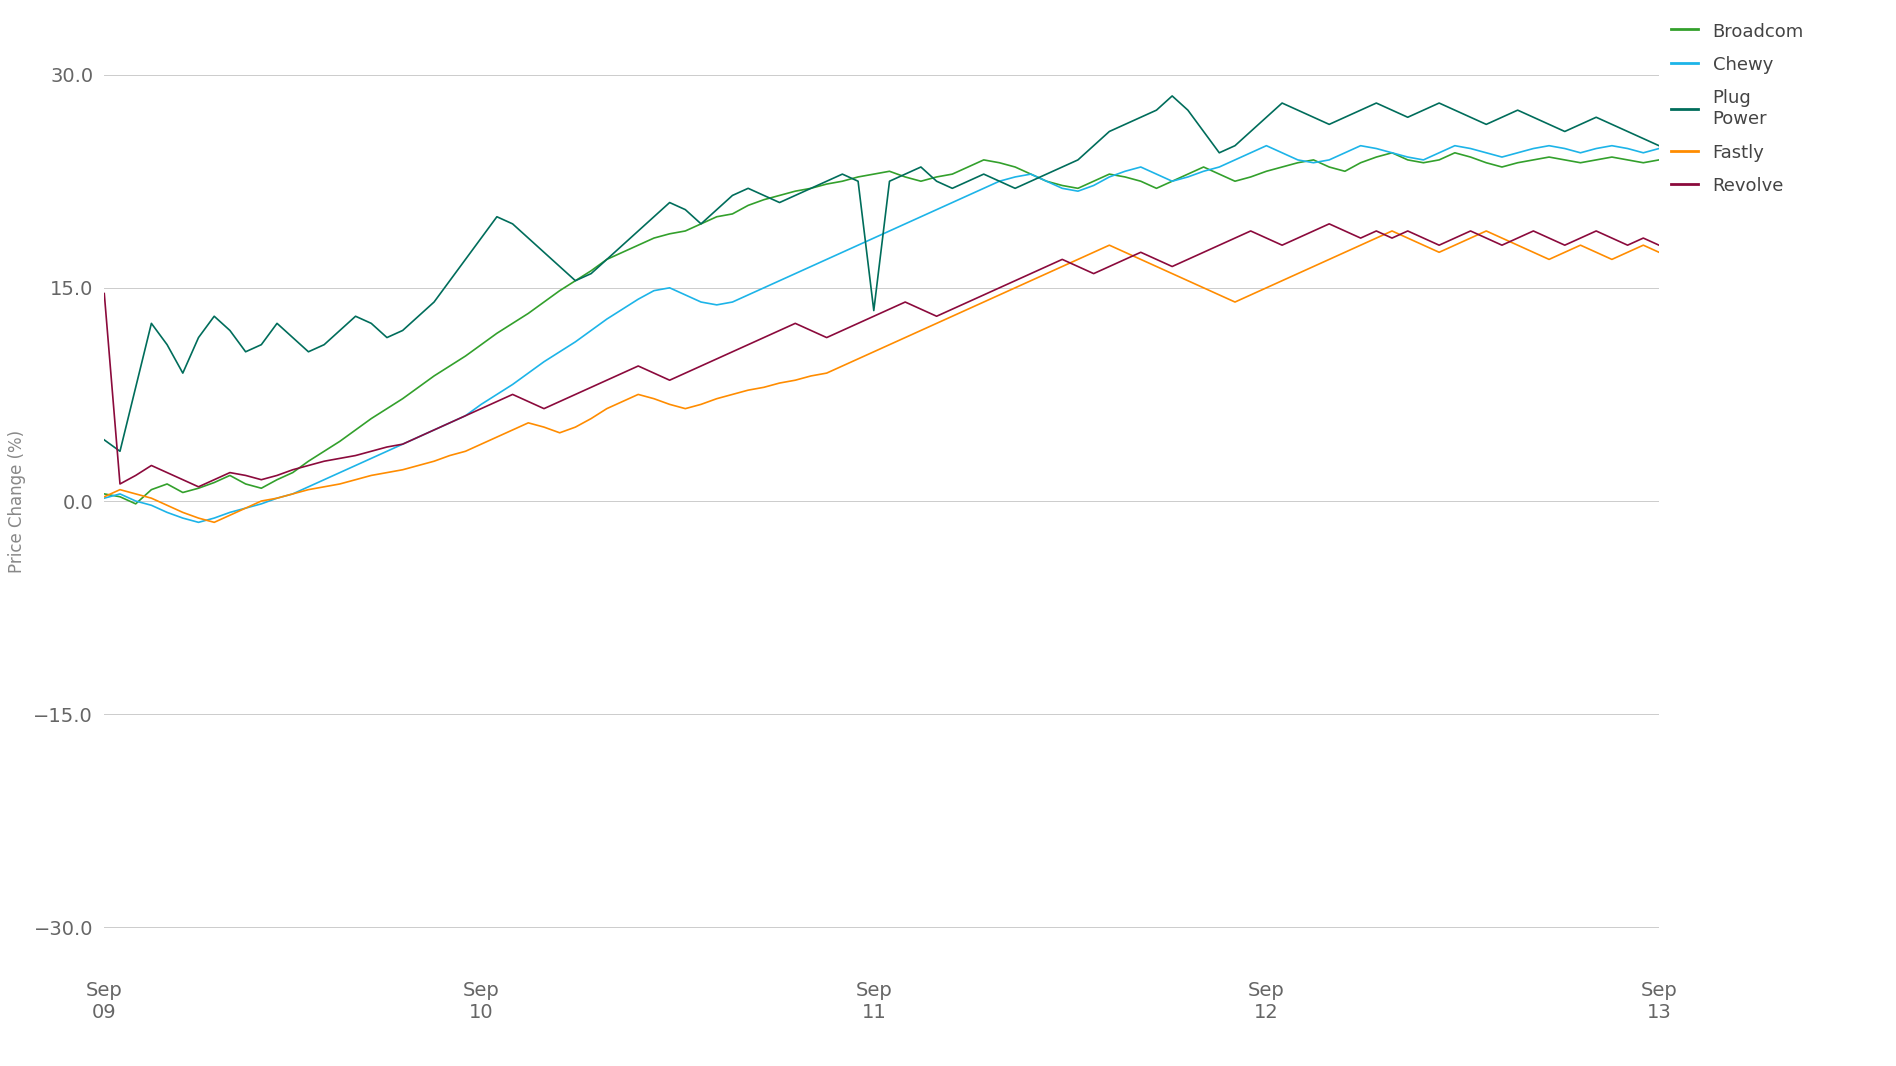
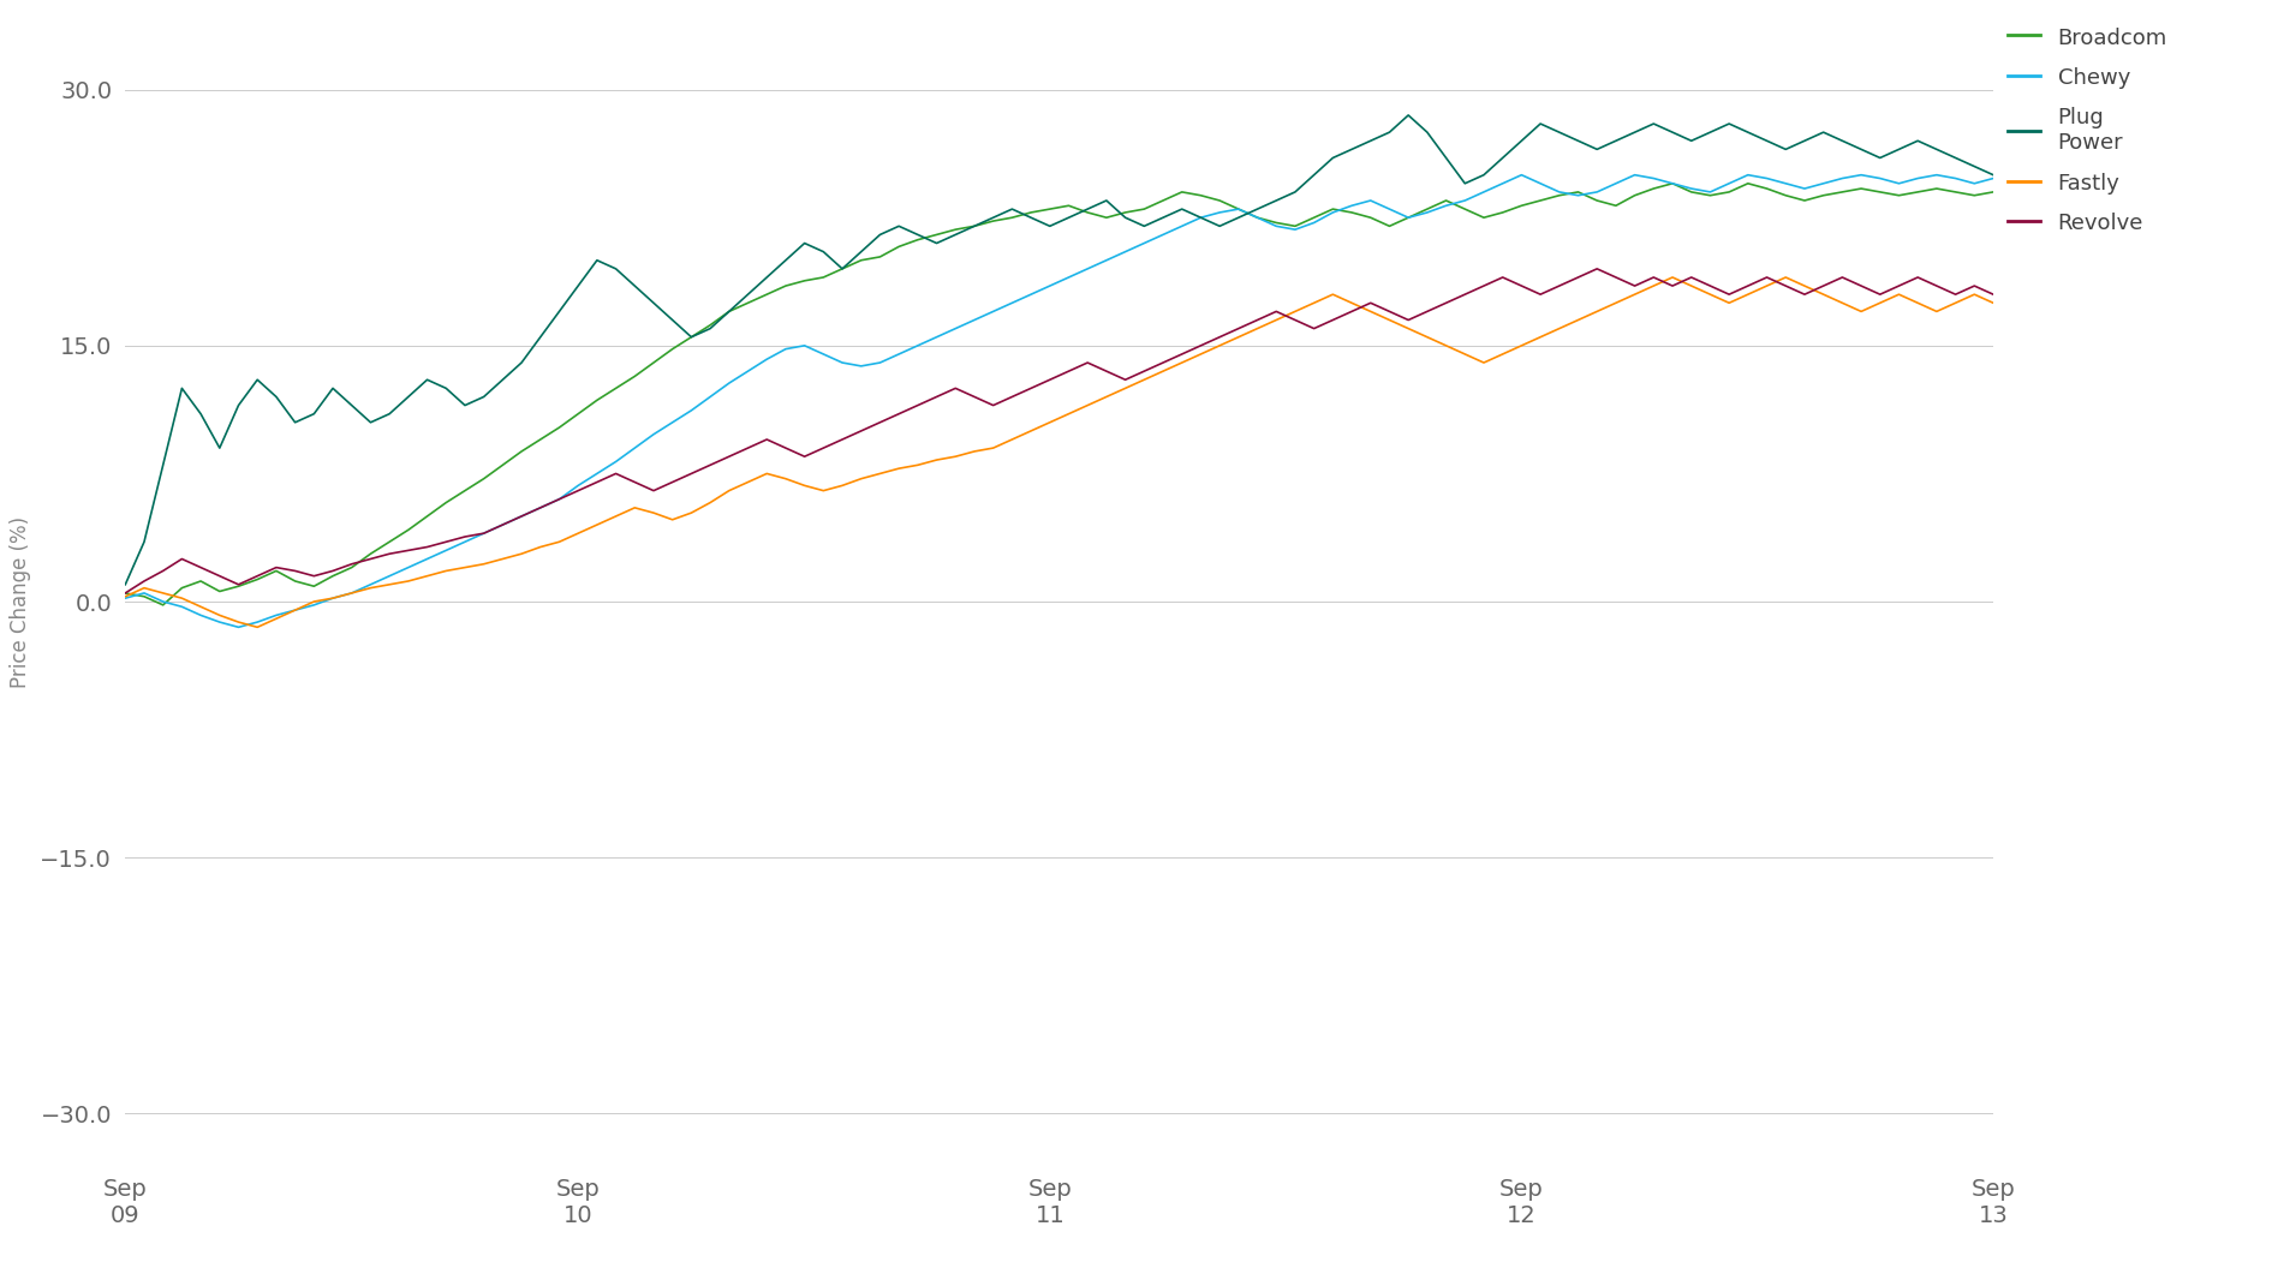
Plug Power/Sep 09: 4.3 -> 1.0
Revolve/Sep 09: 14.6 -> 0.5
Plug Power/Sep 11: 13.4 -> 22.0
